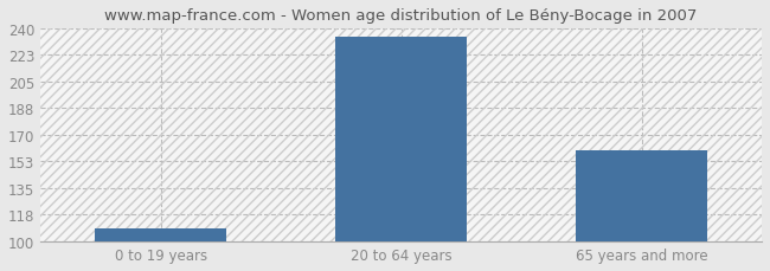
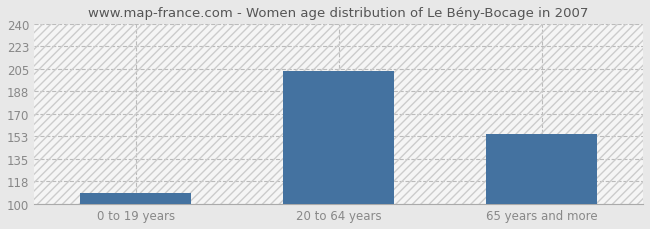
20 to 64 years: 235 -> 204
65 years and more: 160 -> 155
